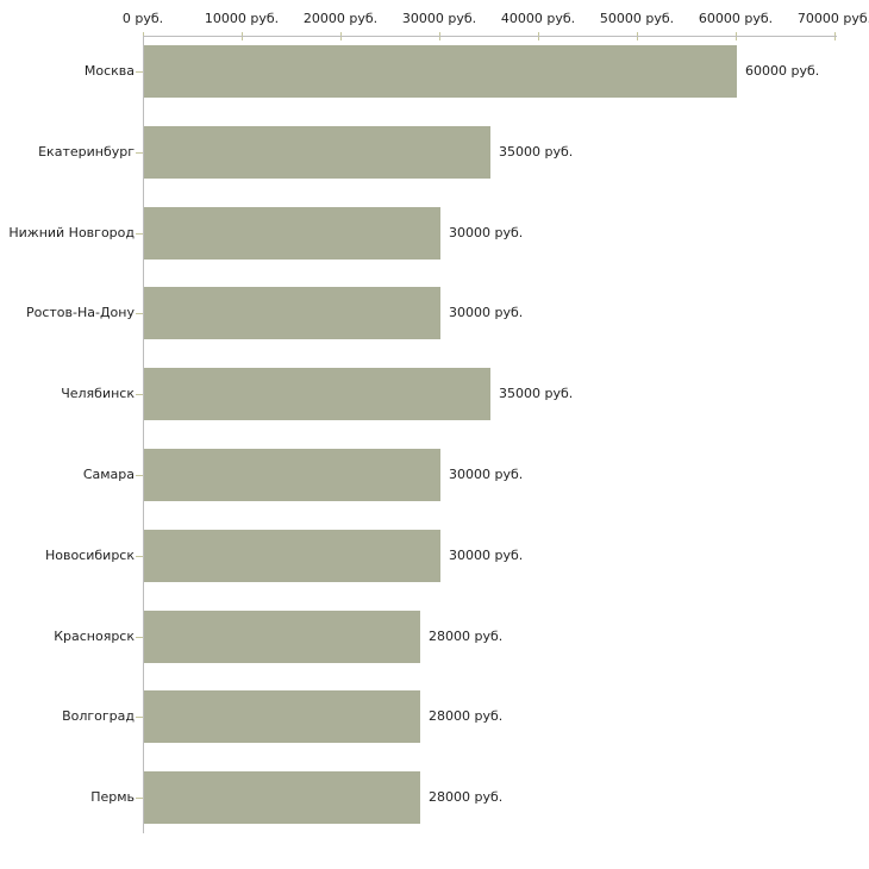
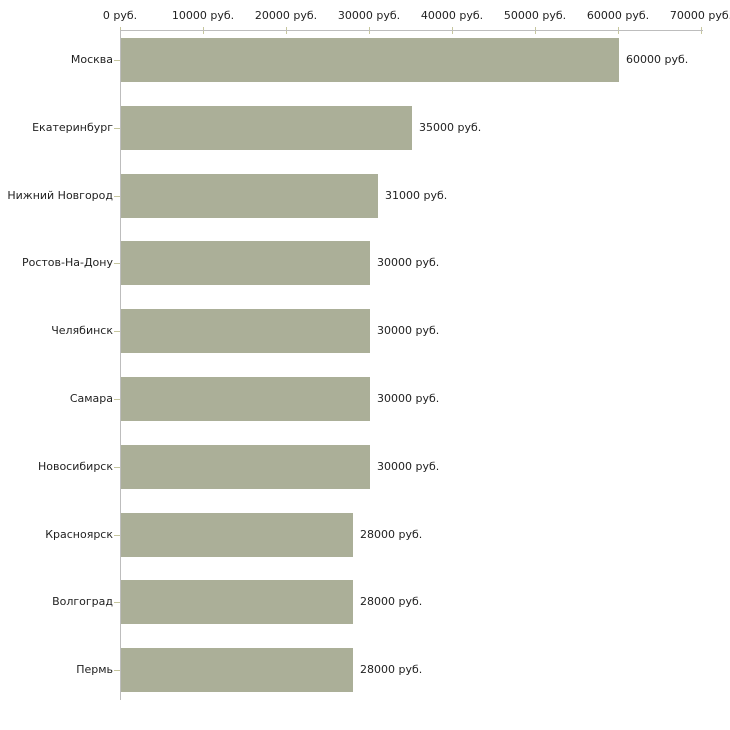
Нижний Новгород: 30000 -> 31000
Челябинск: 35000 -> 30000
